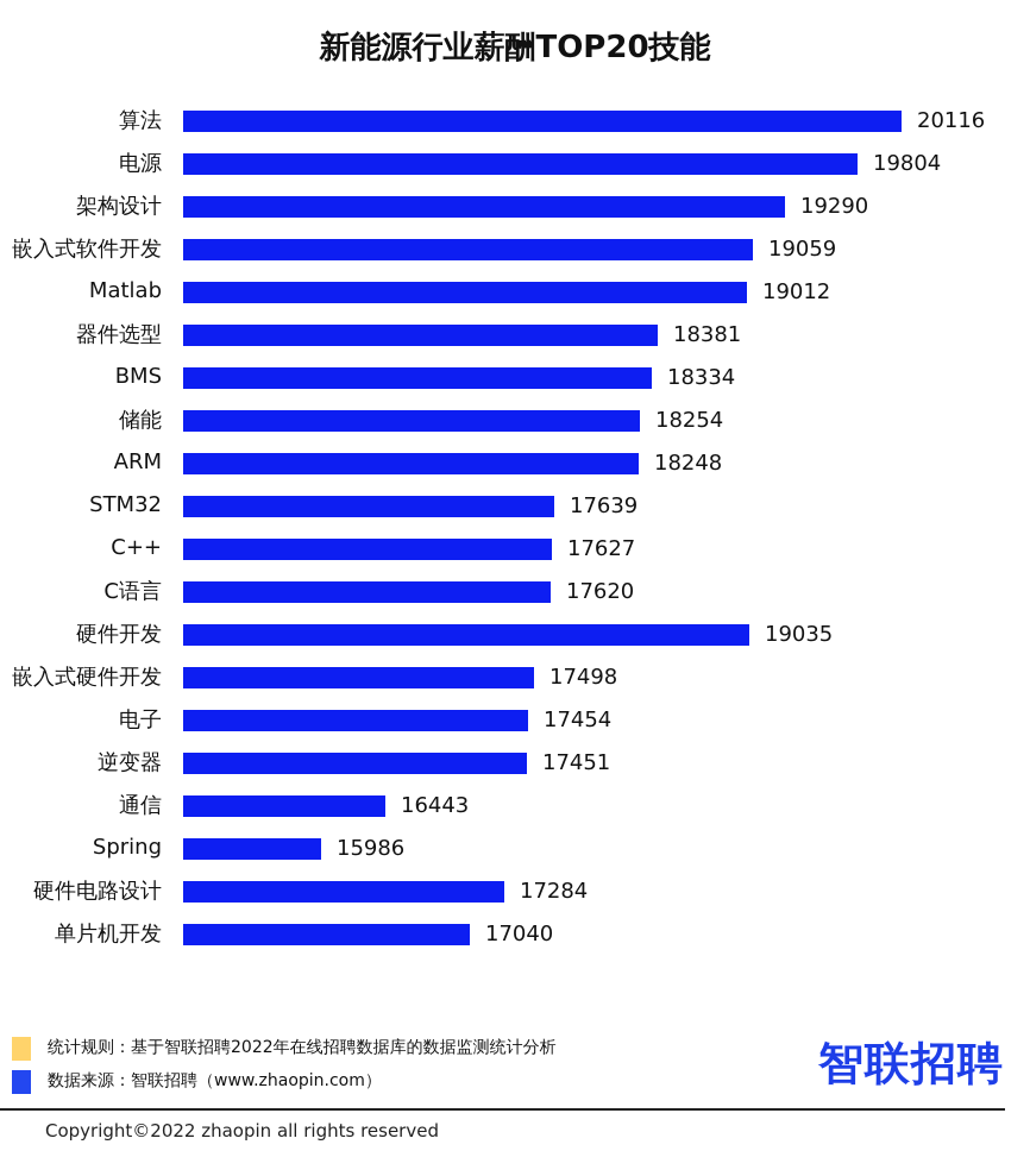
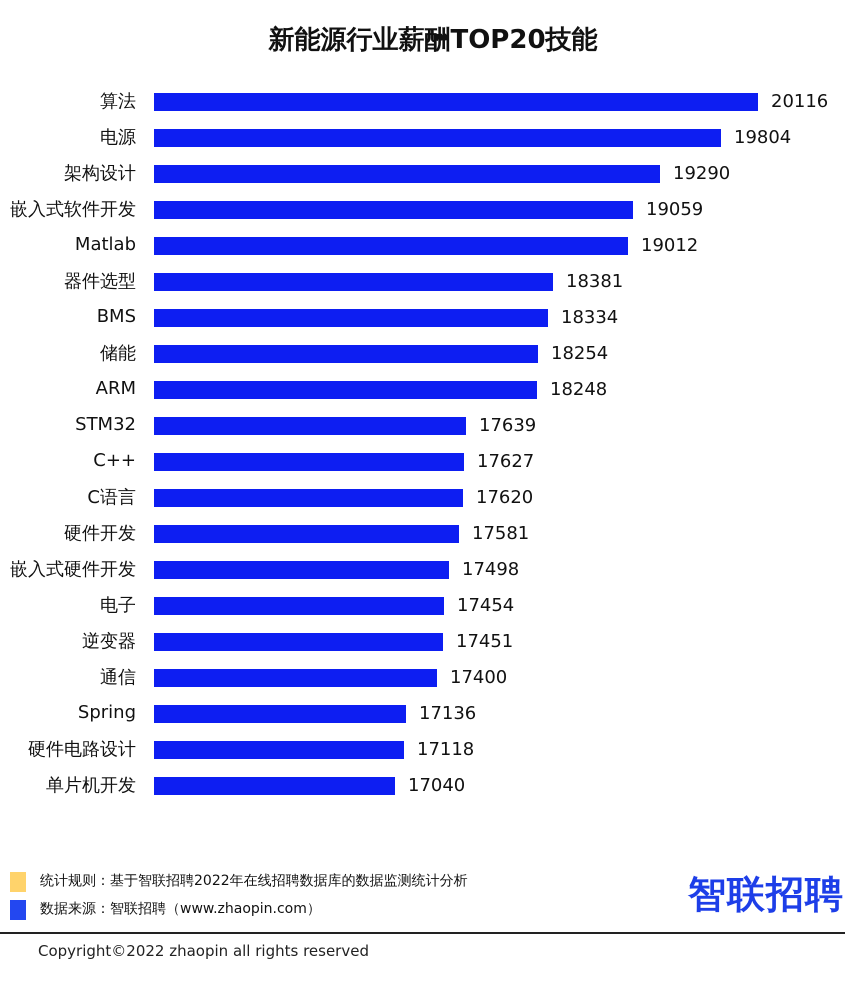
硬件开发: 19035 -> 17581
通信: 16443 -> 17400
Spring: 15986 -> 17136
硬件电路设计: 17284 -> 17118
